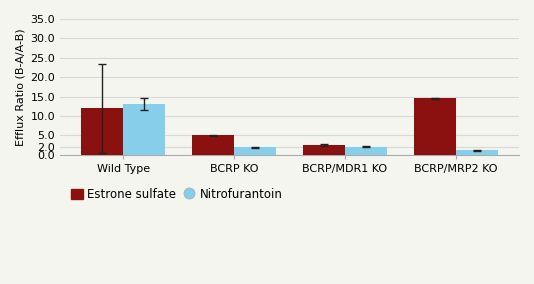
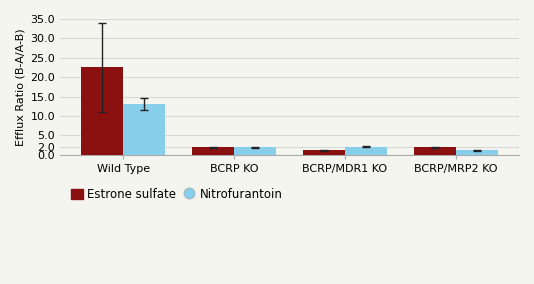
Estrone sulfate/Wild Type: 12.0 -> 22.5
Estrone sulfate/BCRP KO: 5.0 -> 1.9
Estrone sulfate/BCRP/MDR1 KO: 2.5 -> 1.1
Estrone sulfate/BCRP/MRP2 KO: 14.5 -> 1.9
